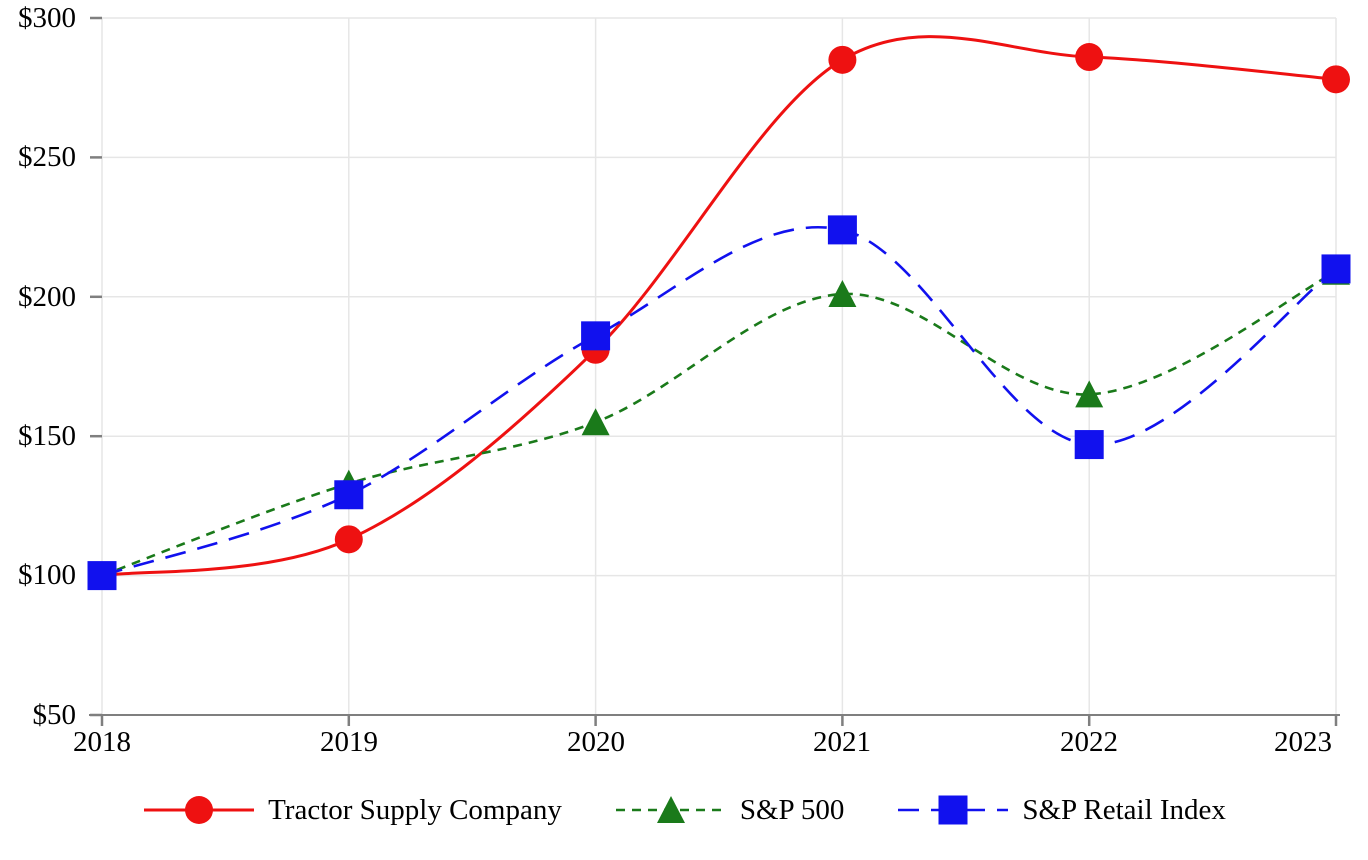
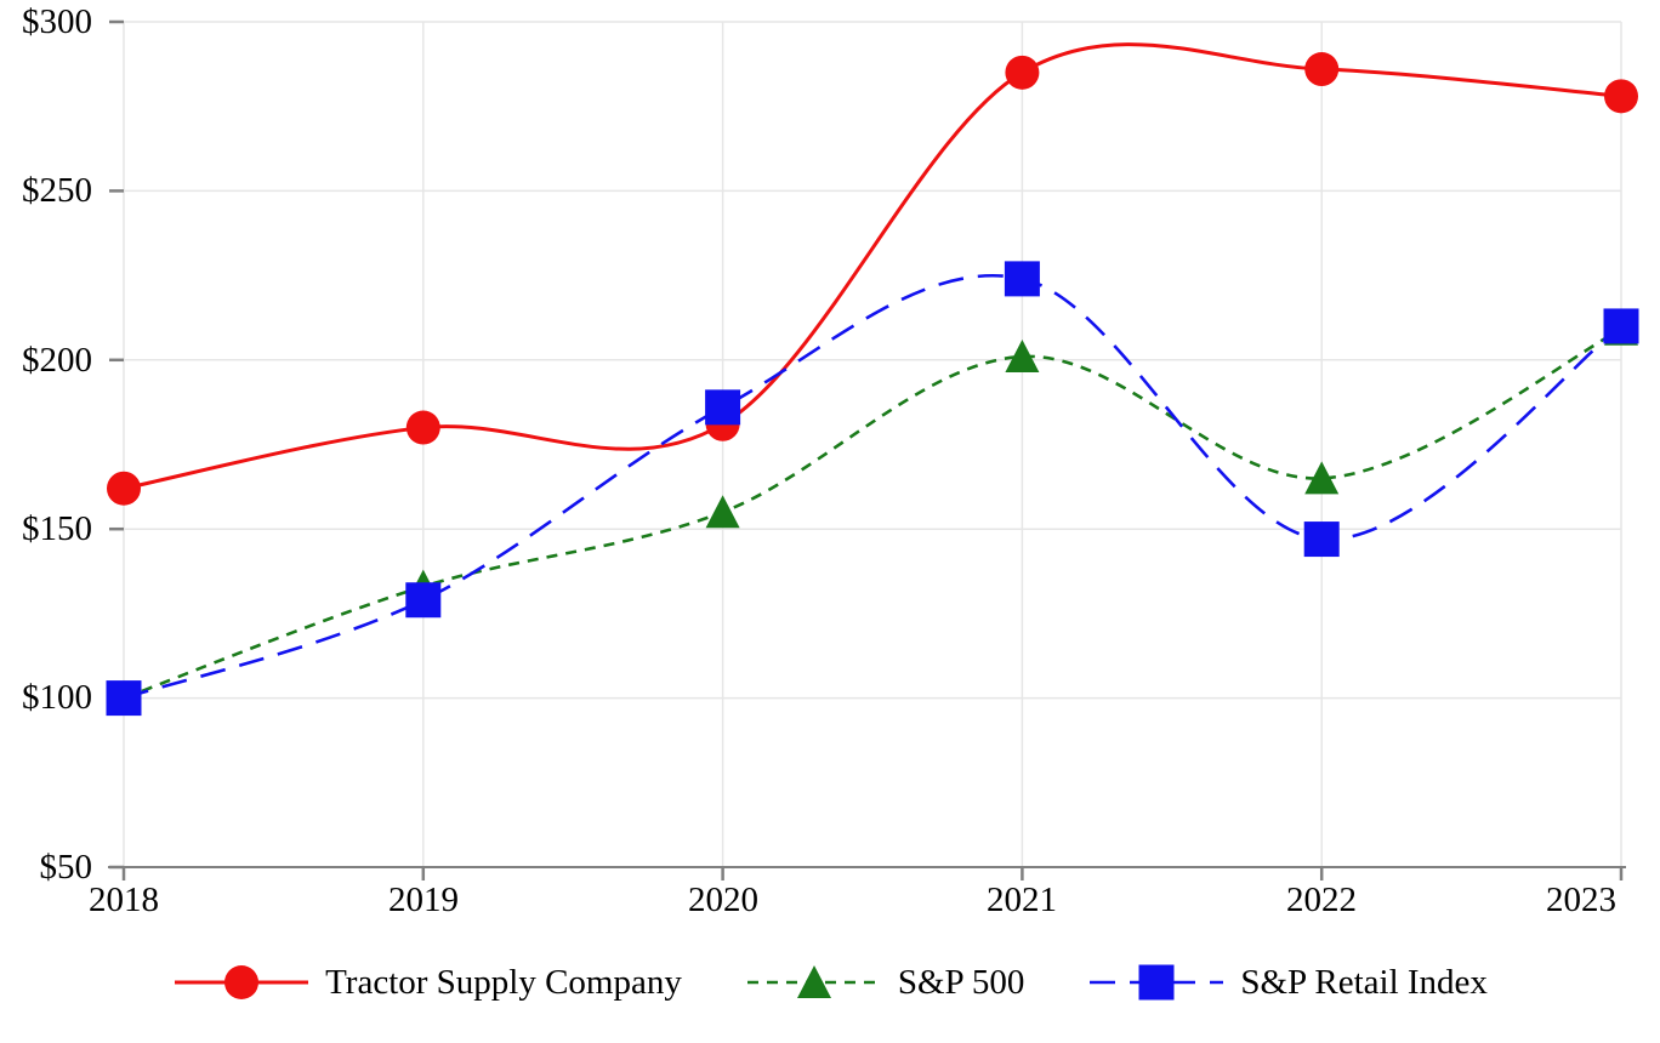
Tractor Supply Company/2018: $100 -> $162
Tractor Supply Company/2019: $113 -> $180
